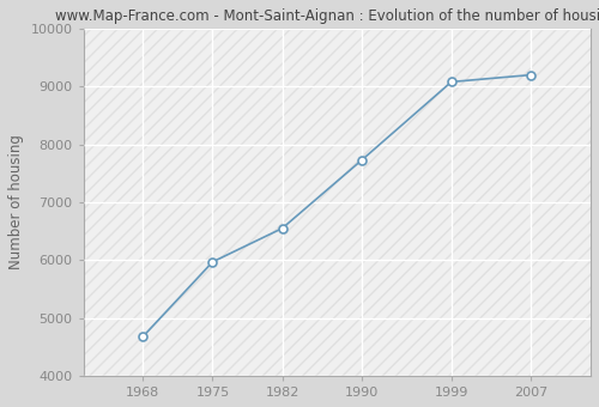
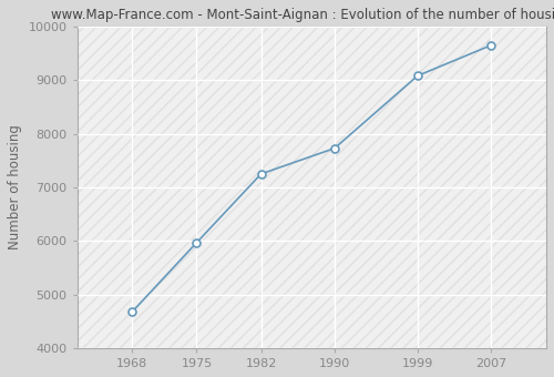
1982: 6550 -> 7250
2007: 9200 -> 9650
